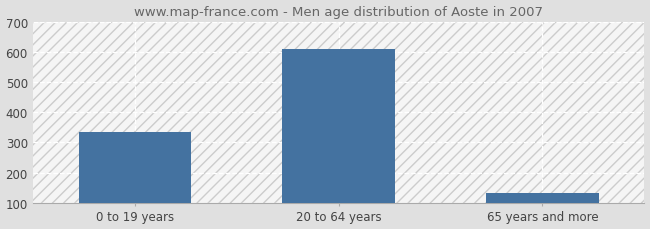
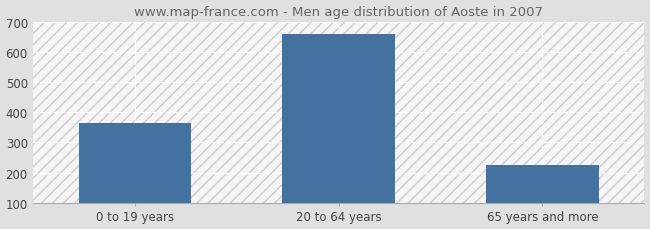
0 to 19 years: 335 -> 365
20 to 64 years: 609 -> 660
65 years and more: 133 -> 225
